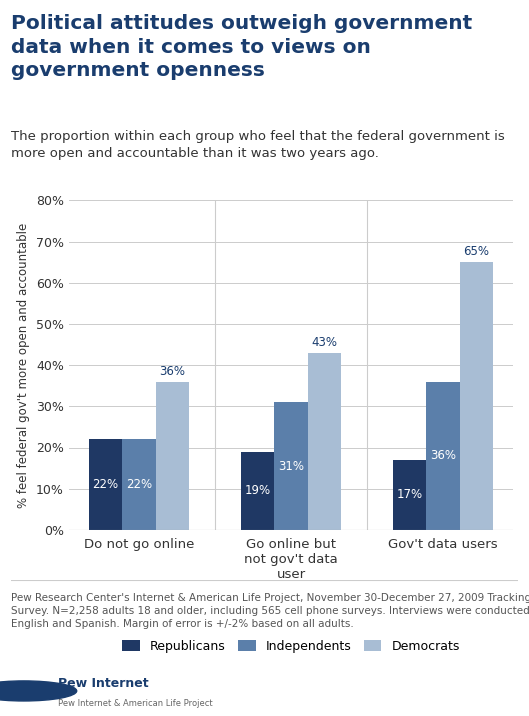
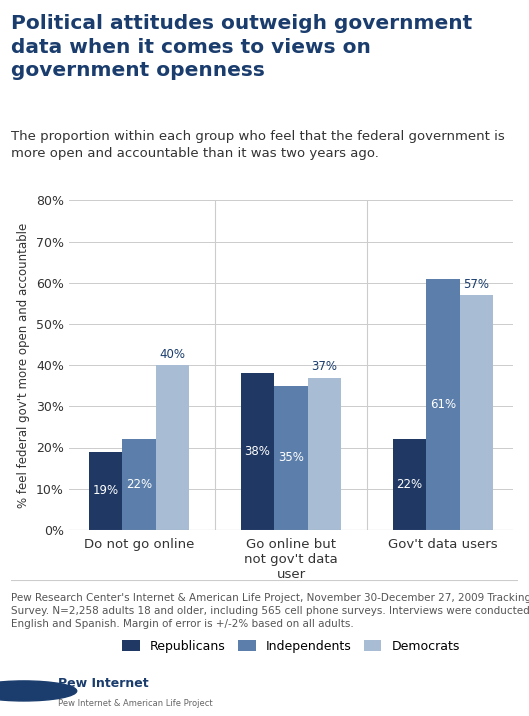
Republicans/Do not go online: 22% -> 19%
Democrats/Do not go online: 36% -> 40%
Republicans/Go online but not gov't data user: 19% -> 38%
Independents/Go online but not gov't data user: 31% -> 35%
Democrats/Go online but not gov't data user: 43% -> 37%
Republicans/Gov't data users: 17% -> 22%
Independents/Gov't data users: 36% -> 61%
Democrats/Gov't data users: 65% -> 57%
